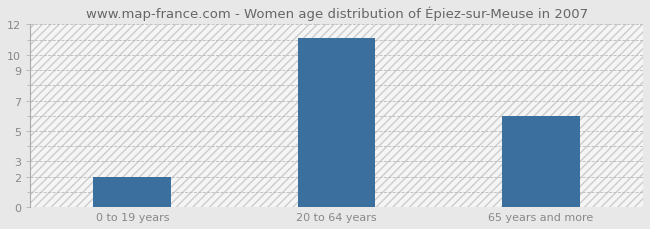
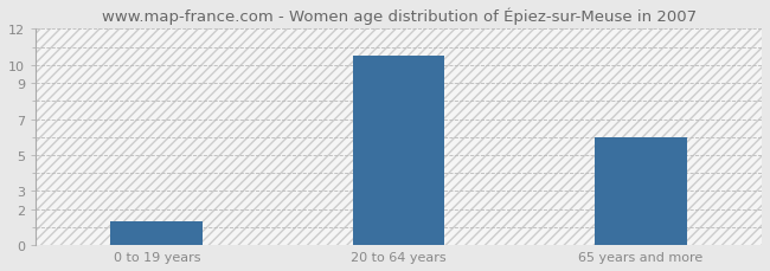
0 to 19 years: 2.0 -> 1.3
20 to 64 years: 11.1 -> 10.5
